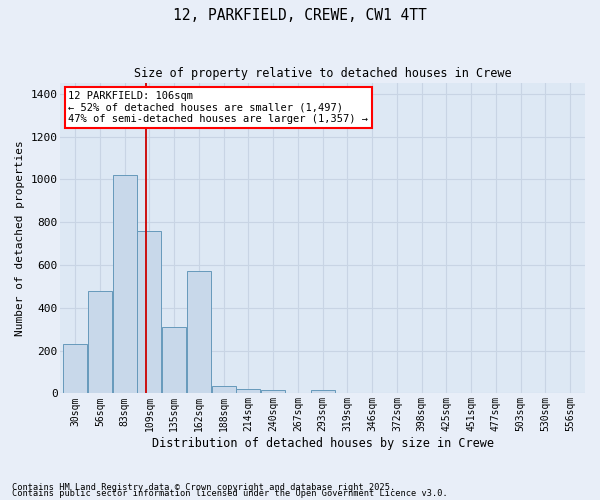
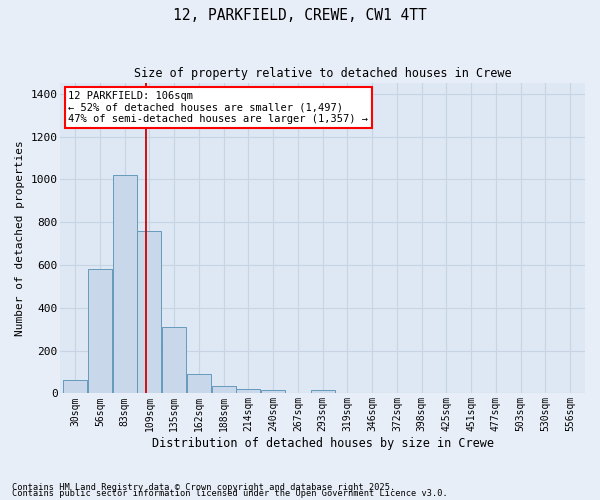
30sqm: 230 -> 65
56sqm: 480 -> 580
162sqm: 570 -> 90
